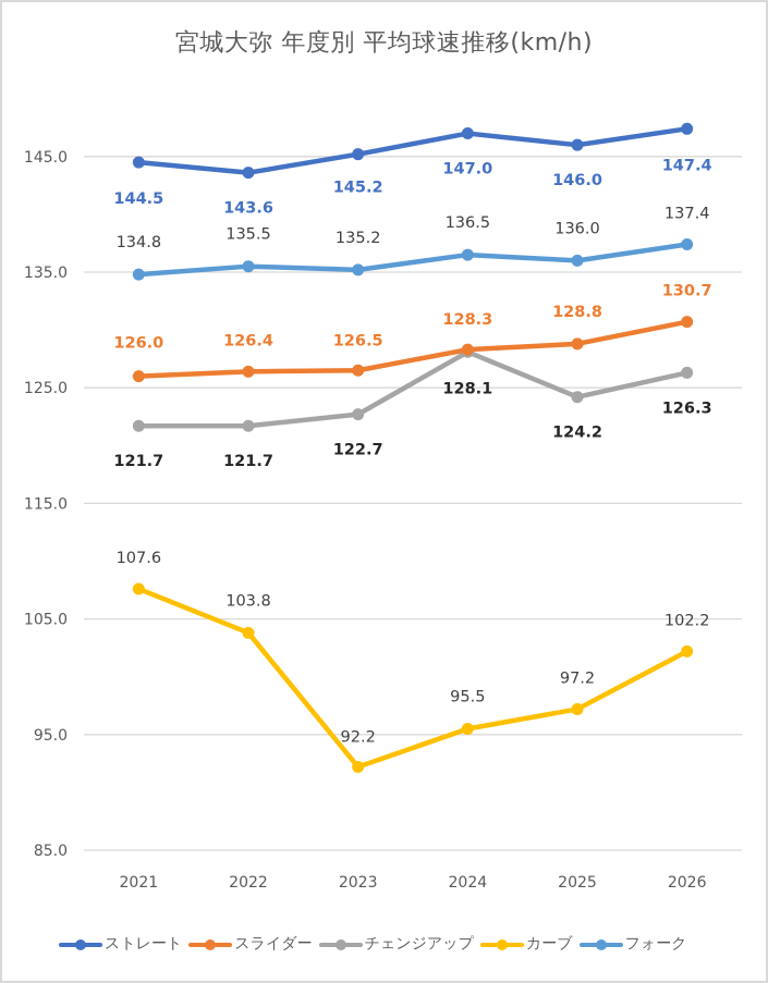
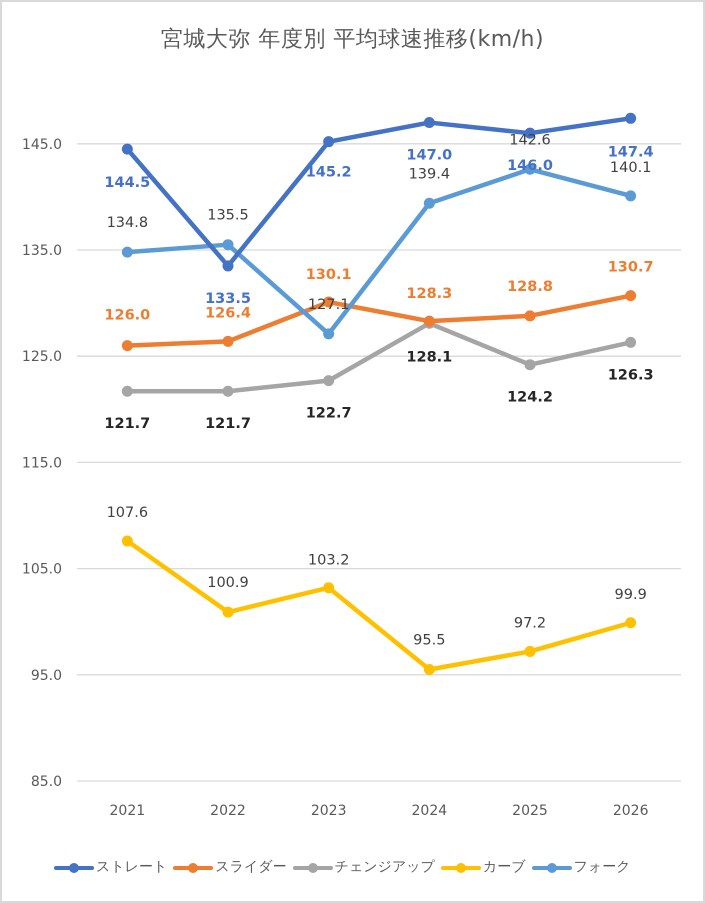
ストレート/2022: 143.6 -> 133.5
カーブ/2022: 103.8 -> 100.9
スライダー/2023: 126.5 -> 130.1
カーブ/2023: 92.2 -> 103.2
フォーク/2023: 135.2 -> 127.1
フォーク/2024: 136.5 -> 139.4
フォーク/2025: 136.0 -> 142.6
カーブ/2026: 102.2 -> 99.9
フォーク/2026: 137.4 -> 140.1
